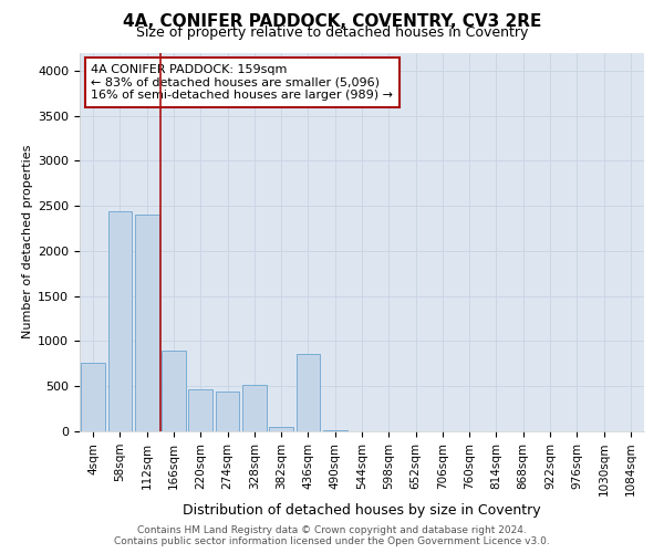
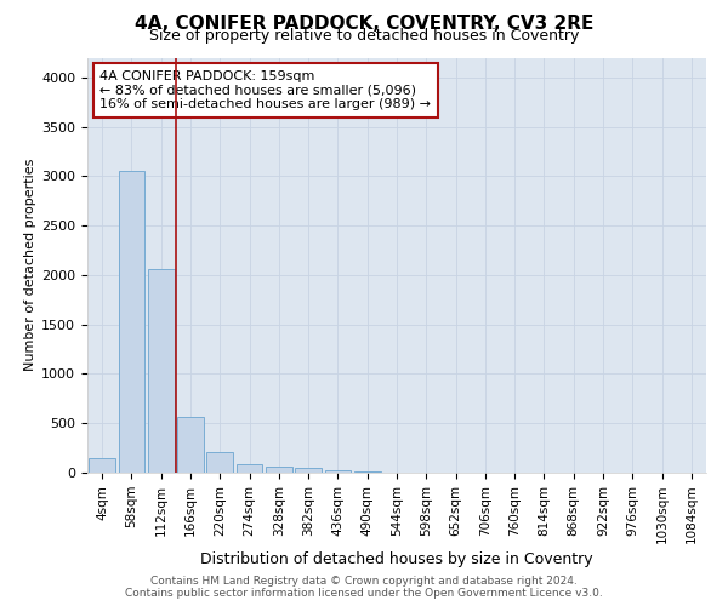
4sqm: 760 -> 140
58sqm: 2440 -> 3050
112sqm: 2400 -> 2060
166sqm: 900 -> 560
220sqm: 460 -> 200
274sqm: 440 -> 80
328sqm: 520 -> 60
436sqm: 860 -> 30
